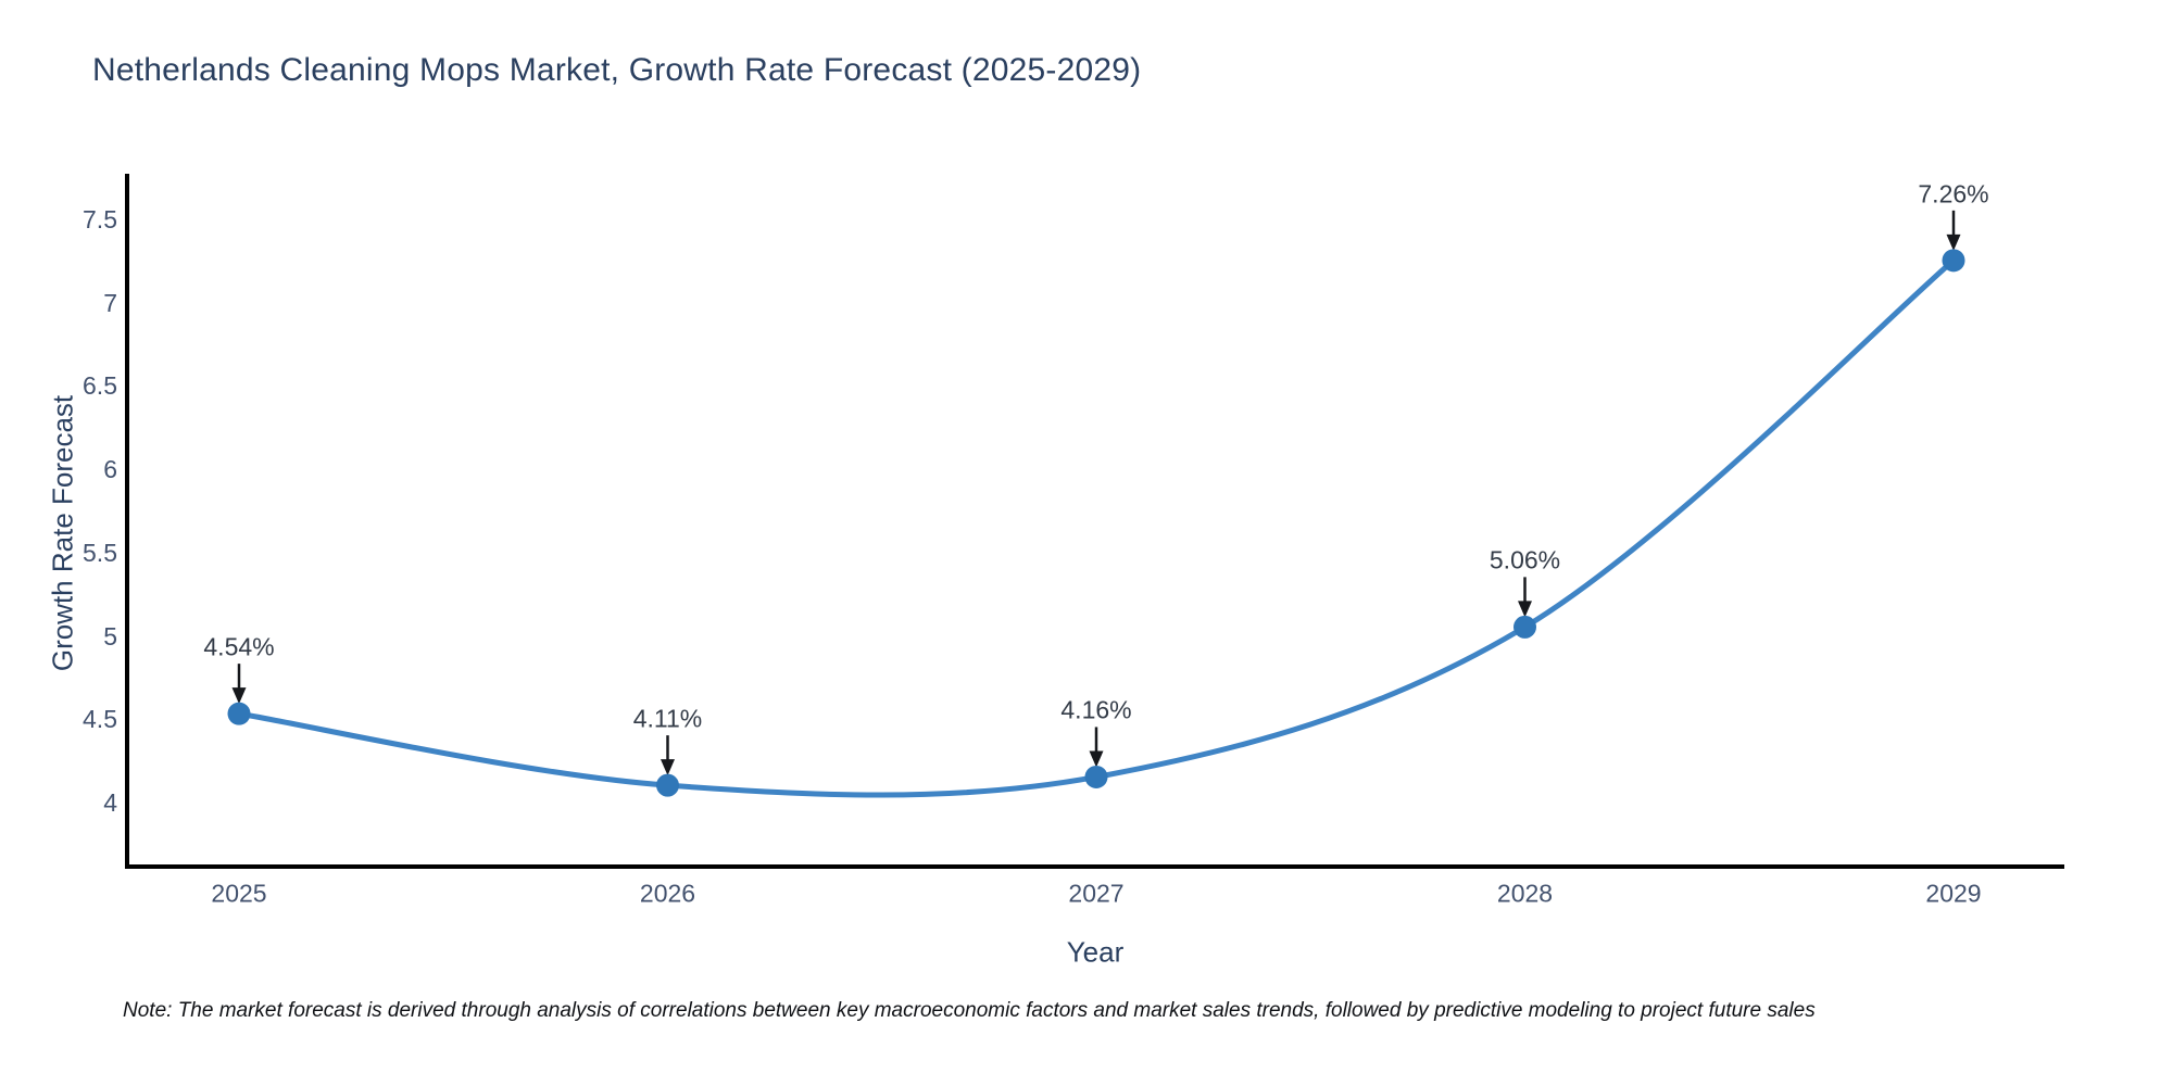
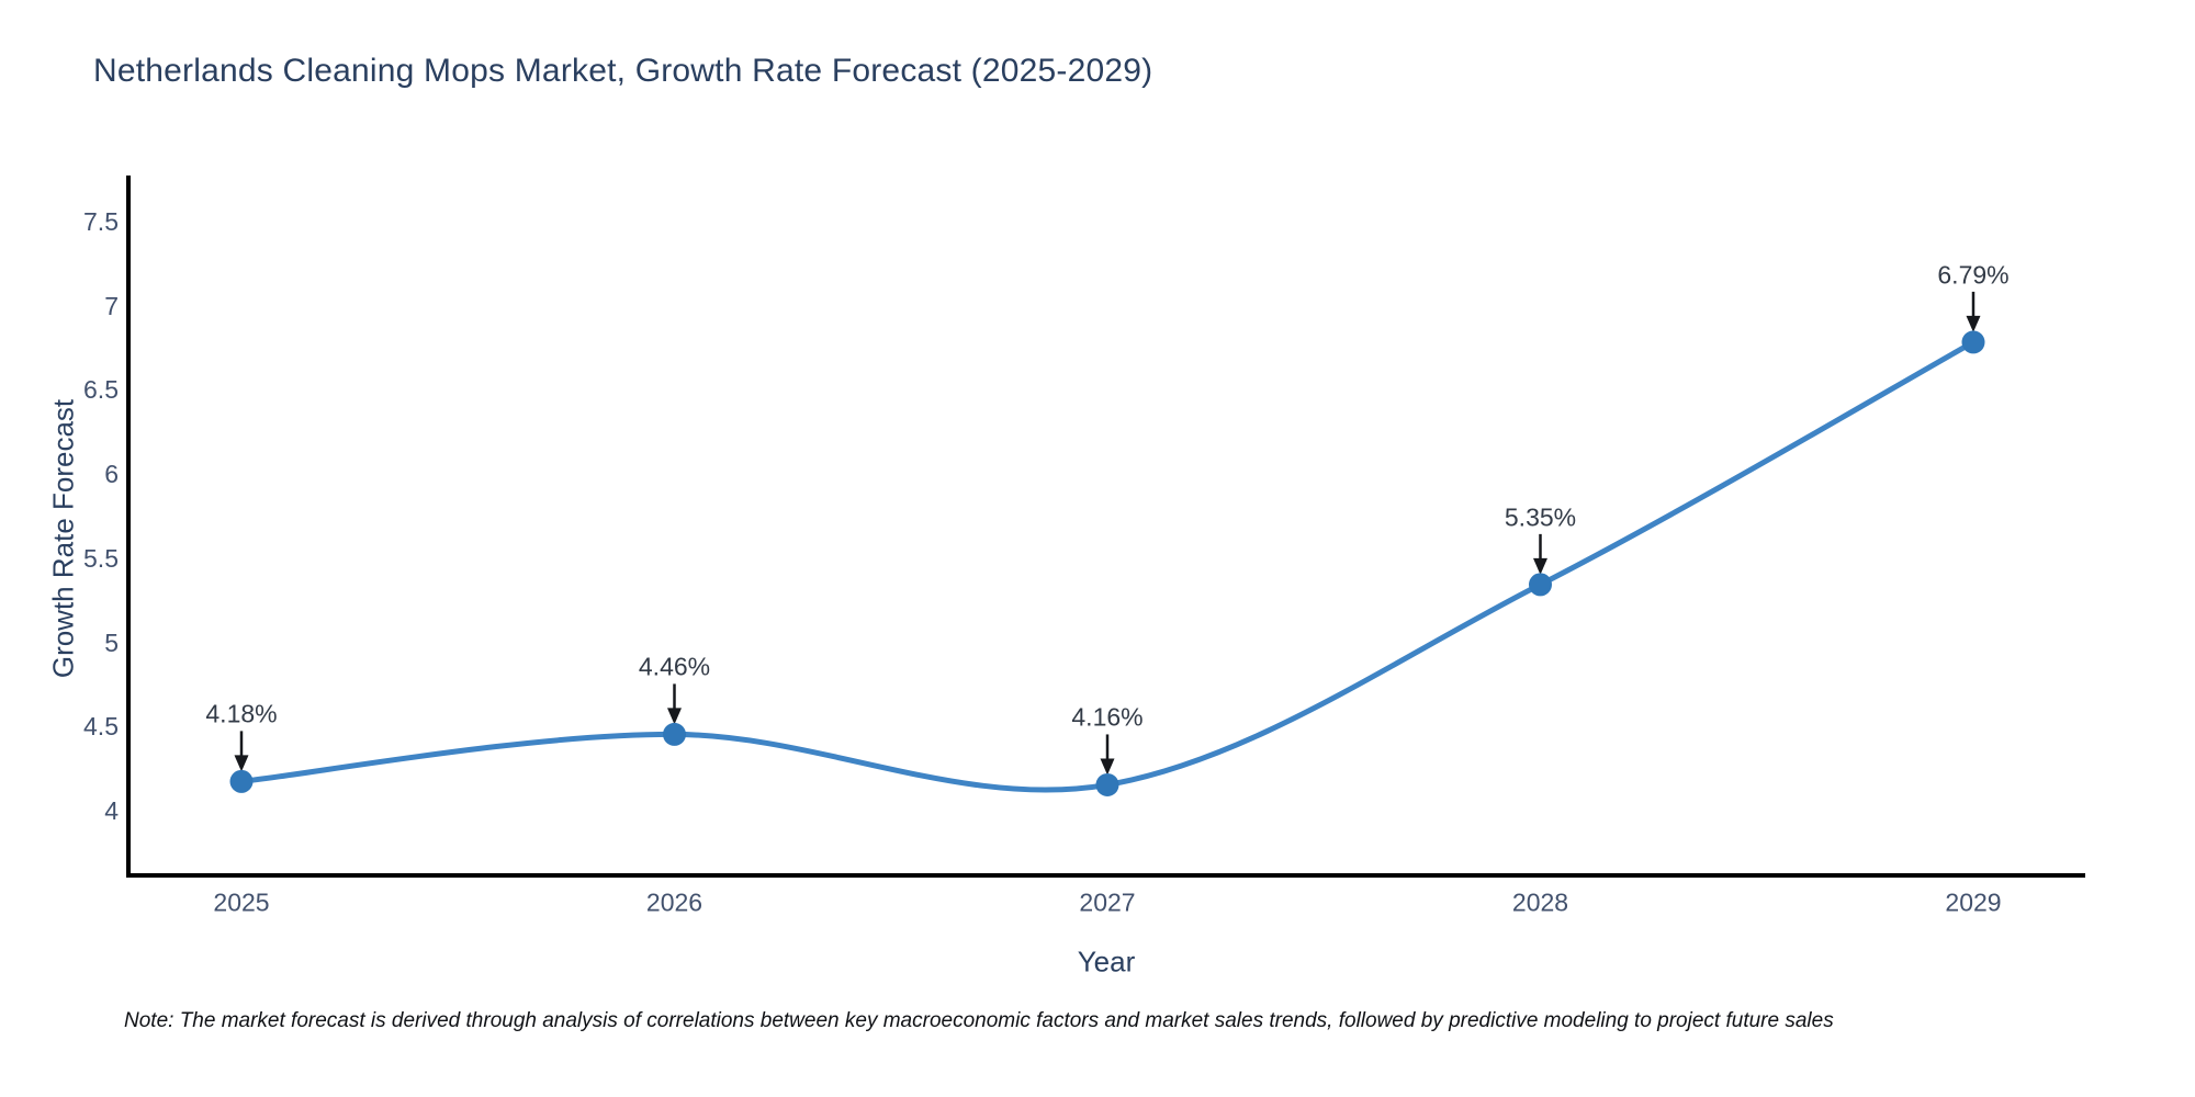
2025: 4.54% -> 4.18%
2026: 4.11% -> 4.46%
2028: 5.06% -> 5.35%
2029: 7.26% -> 6.79%
